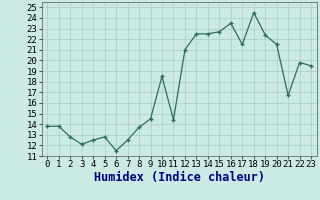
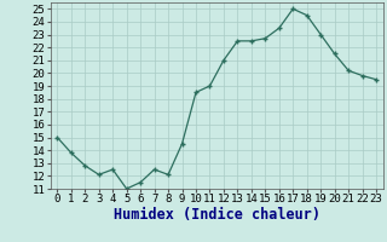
0: 13.8 -> 15.0
5: 12.8 -> 11.0
8: 13.7 -> 12.1
11: 14.4 -> 19.0
17: 21.5 -> 25.0
19: 22.4 -> 23.0
21: 16.7 -> 20.2
